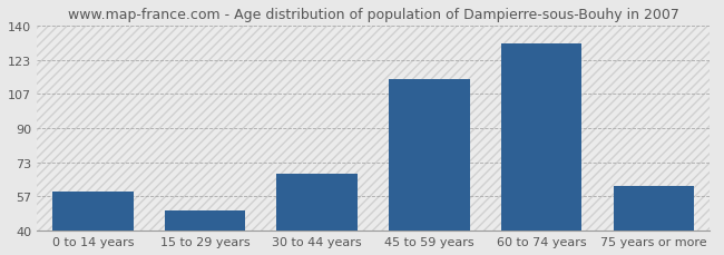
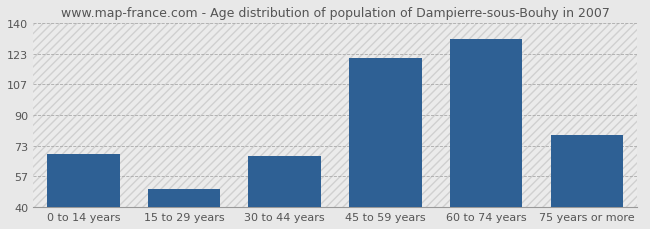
0 to 14 years: 59 -> 69
45 to 59 years: 114 -> 121
75 years or more: 62 -> 79
